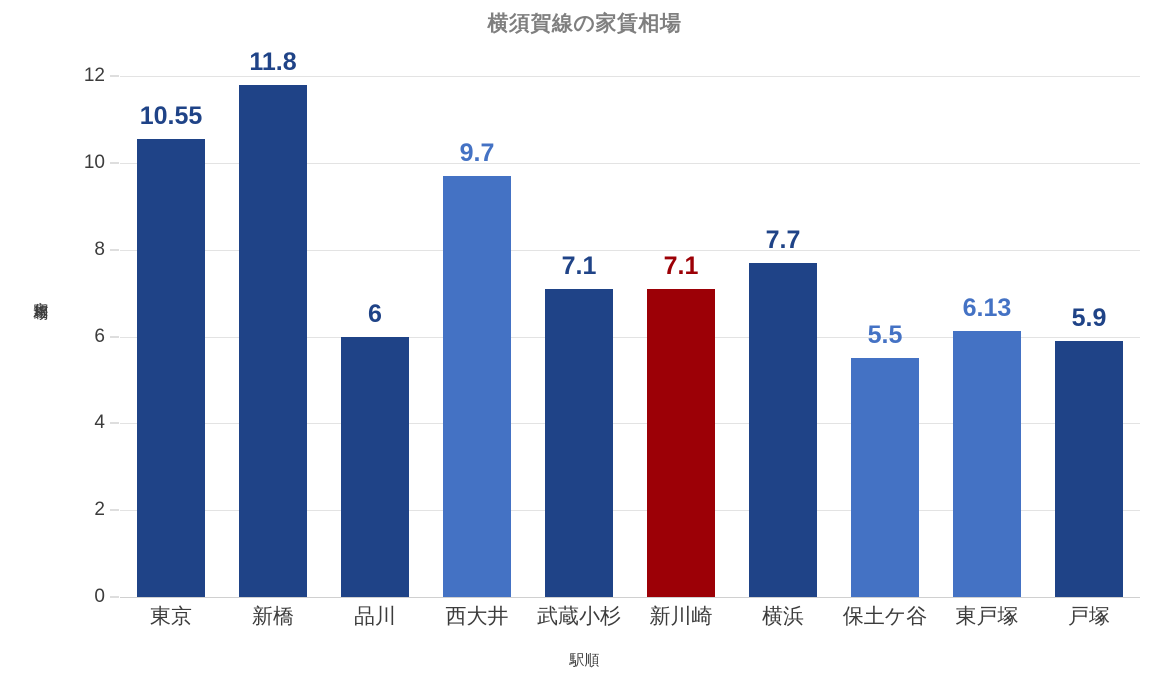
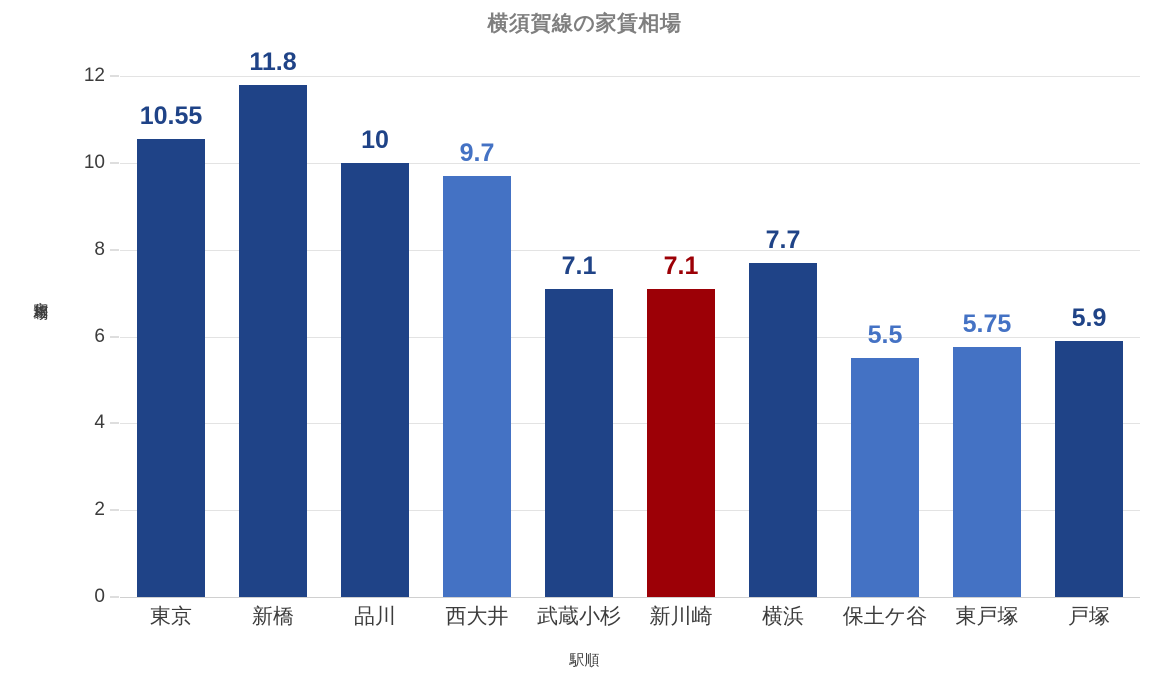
品川: 6 -> 10
東戸塚: 6.13 -> 5.75
